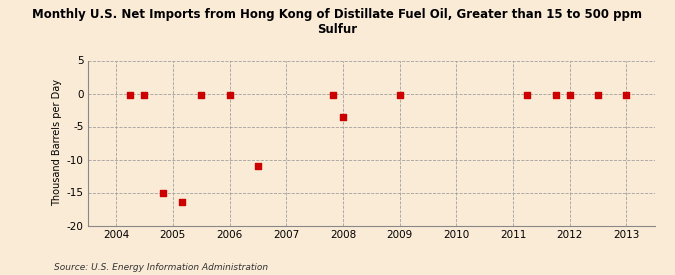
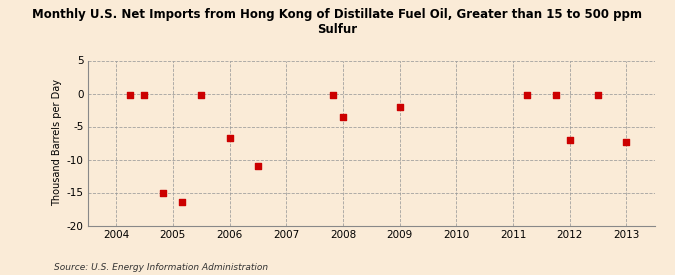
2006: -0.3 -> -6.8
2009: -0.3 -> -2.0
2012: -0.3 -> -7.0
2013: -0.3 -> -7.4
